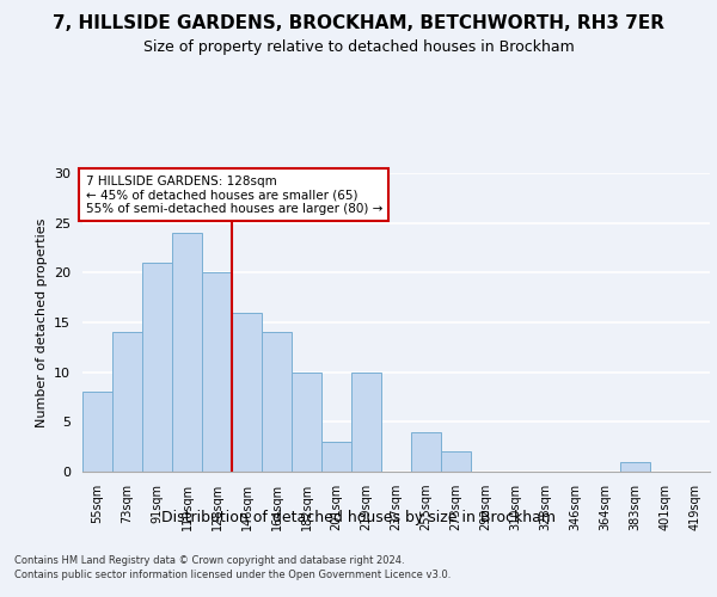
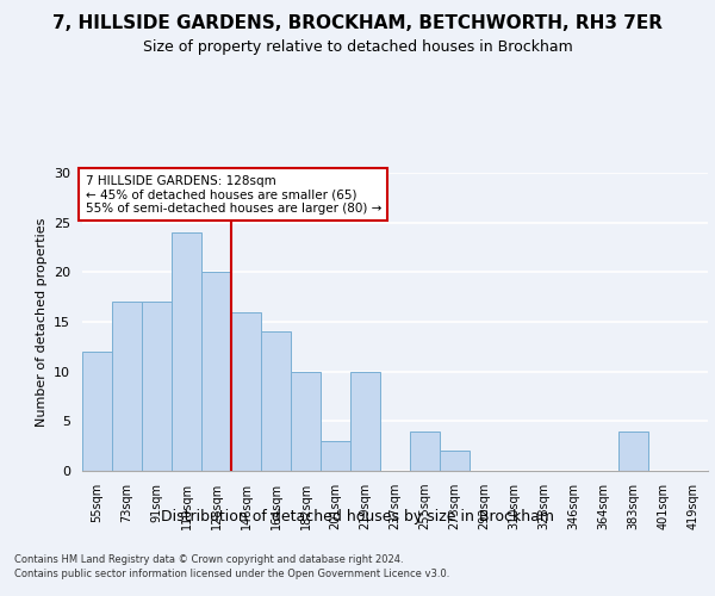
55sqm: 8 -> 12
73sqm: 14 -> 17
91sqm: 21 -> 17
383sqm: 1 -> 4
